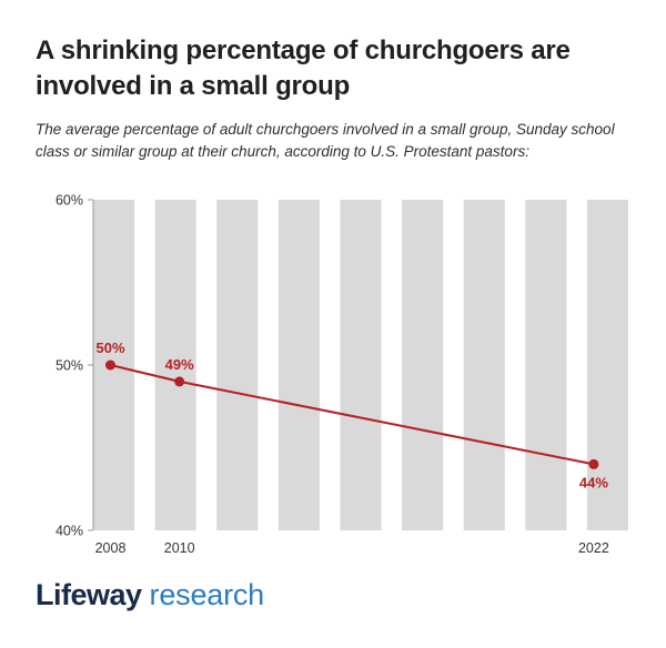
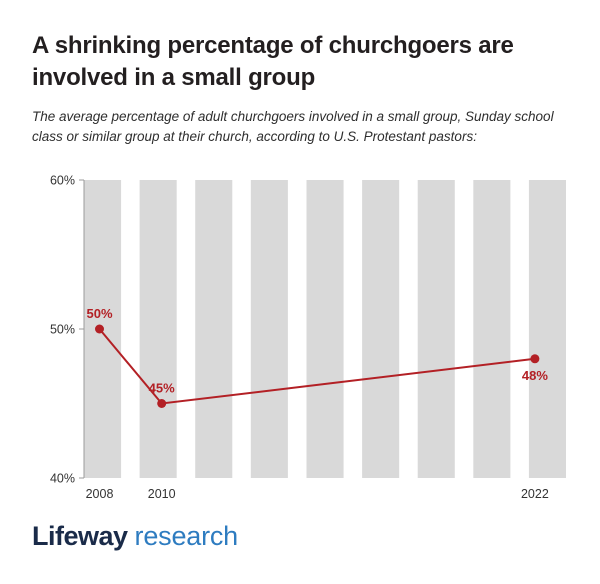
2010: 49% -> 45%
2022: 44% -> 48%
